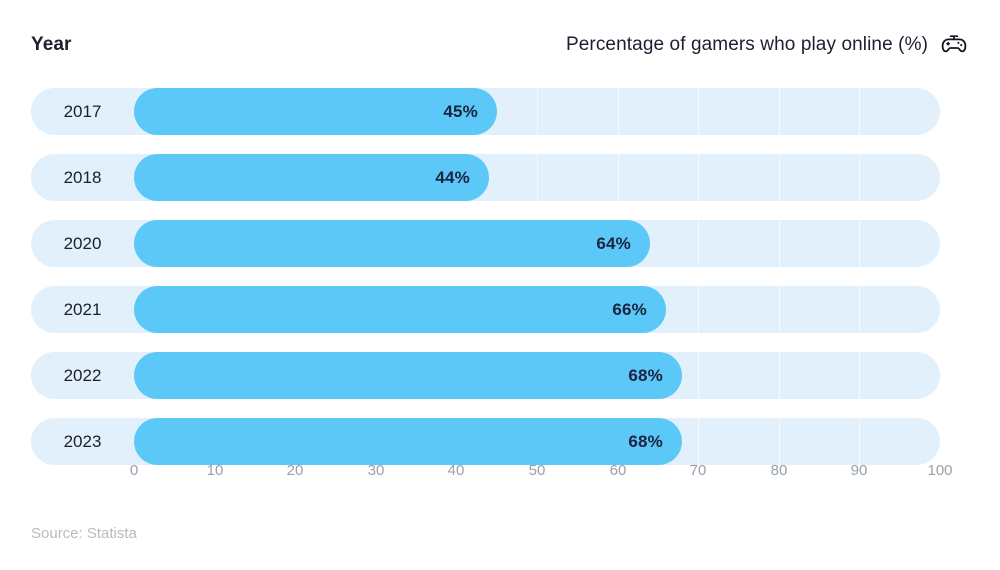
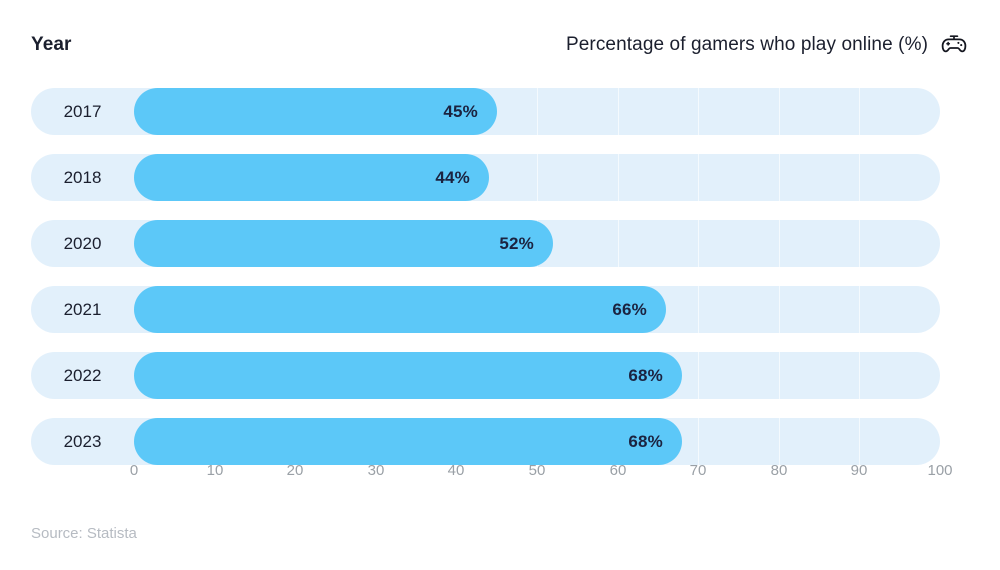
2020: 64% -> 52%
